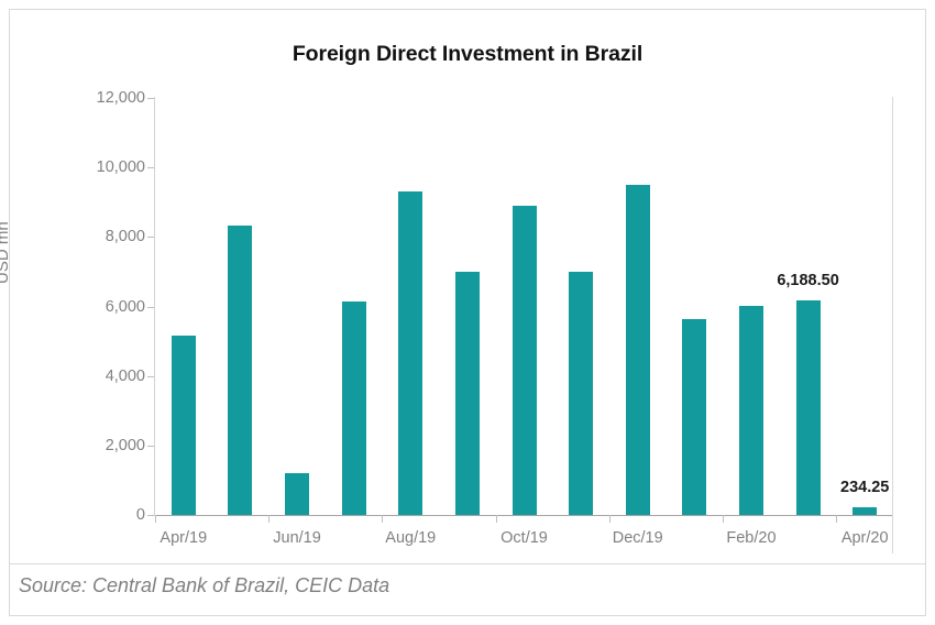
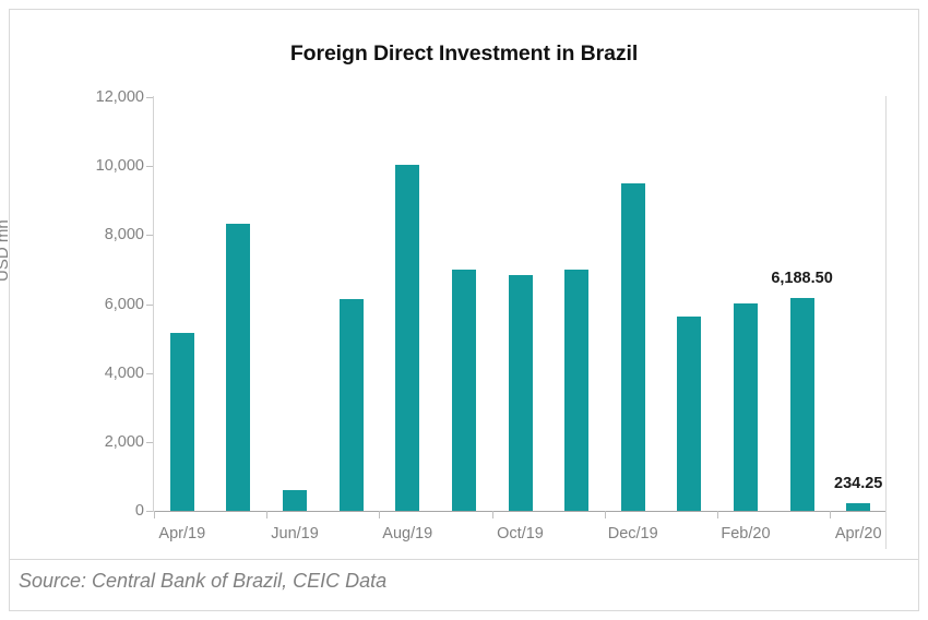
Jun/19: 1200 -> 600
Aug/19: 9300 -> 10000
Oct/19: 8900 -> 6800
